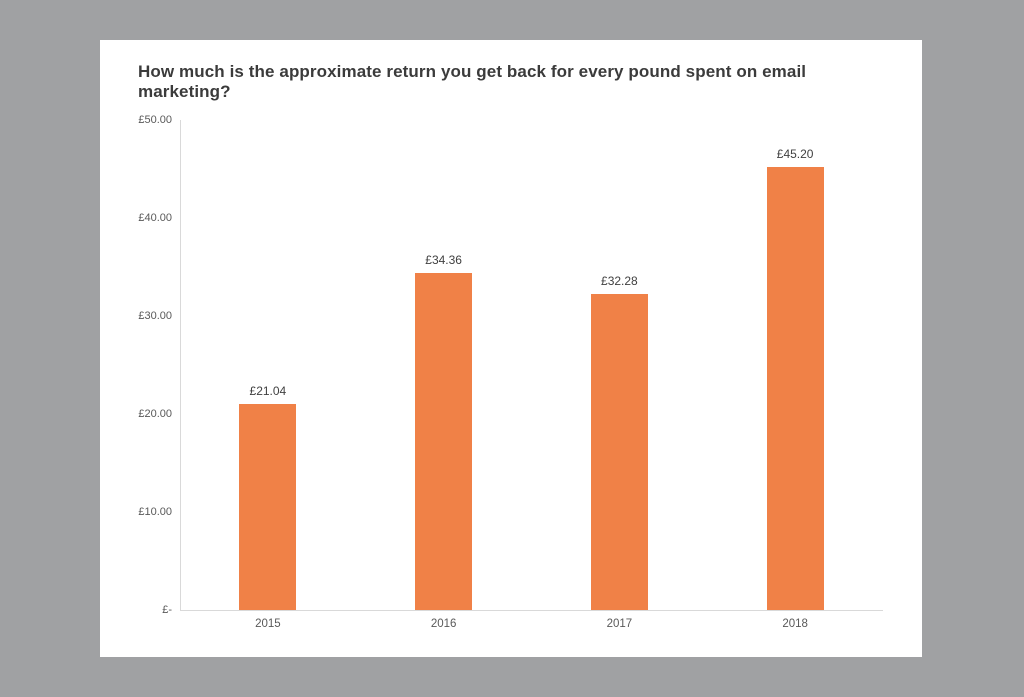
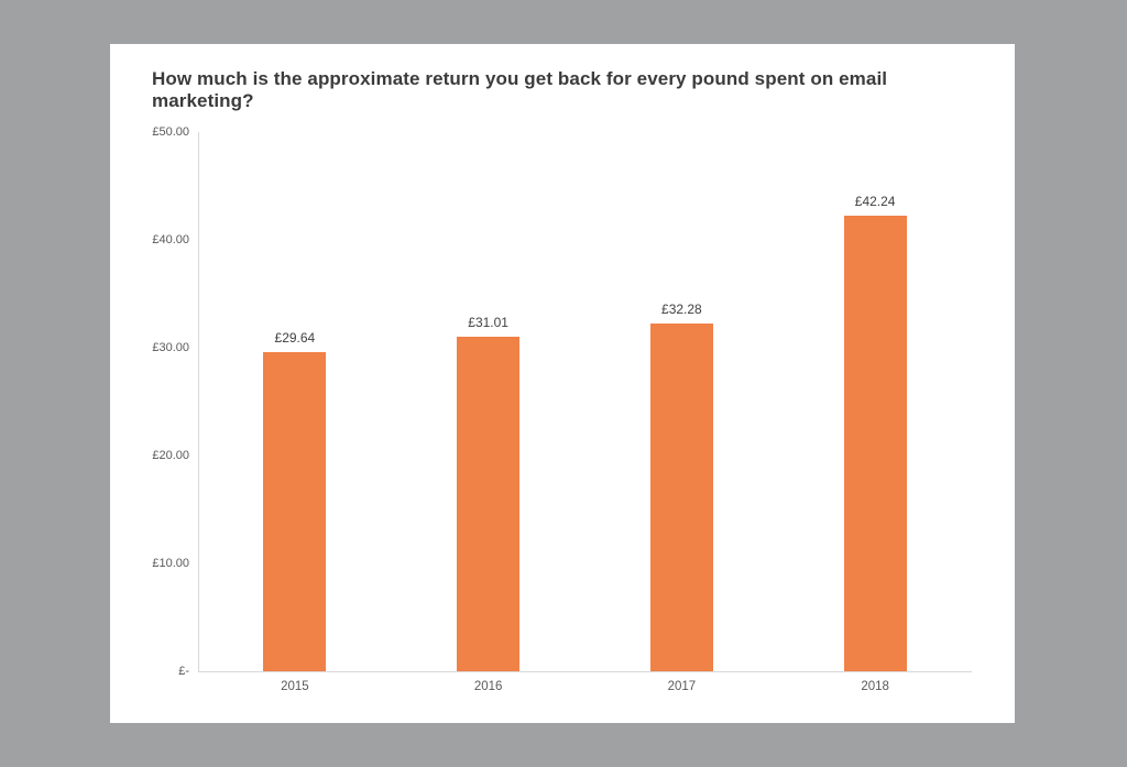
2015: £21.04 -> £29.64
2016: £34.36 -> £31.01
2018: £45.20 -> £42.24
